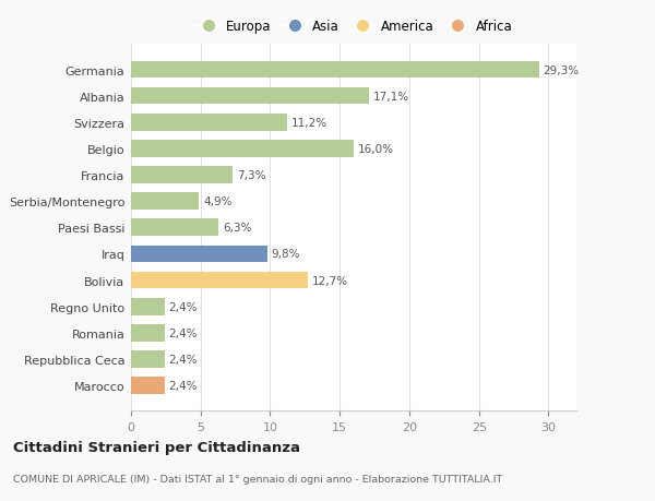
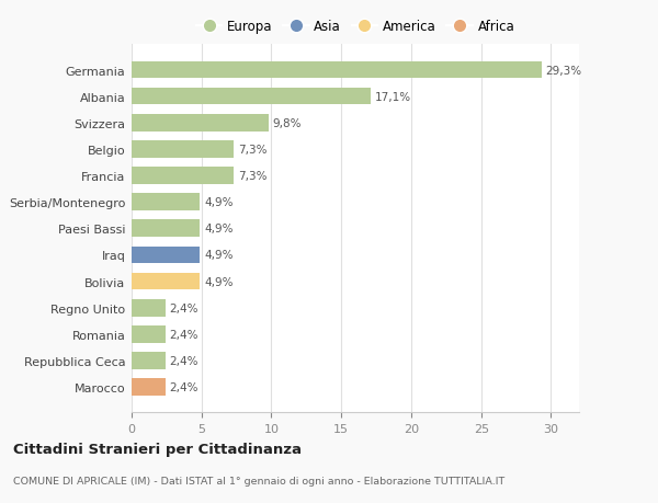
Svizzera: 11,2% -> 9,8%
Belgio: 16,0% -> 7,3%
Paesi Bassi: 6,3% -> 4,9%
Iraq: 9,8% -> 4,9%
Bolivia: 12,7% -> 4,9%
